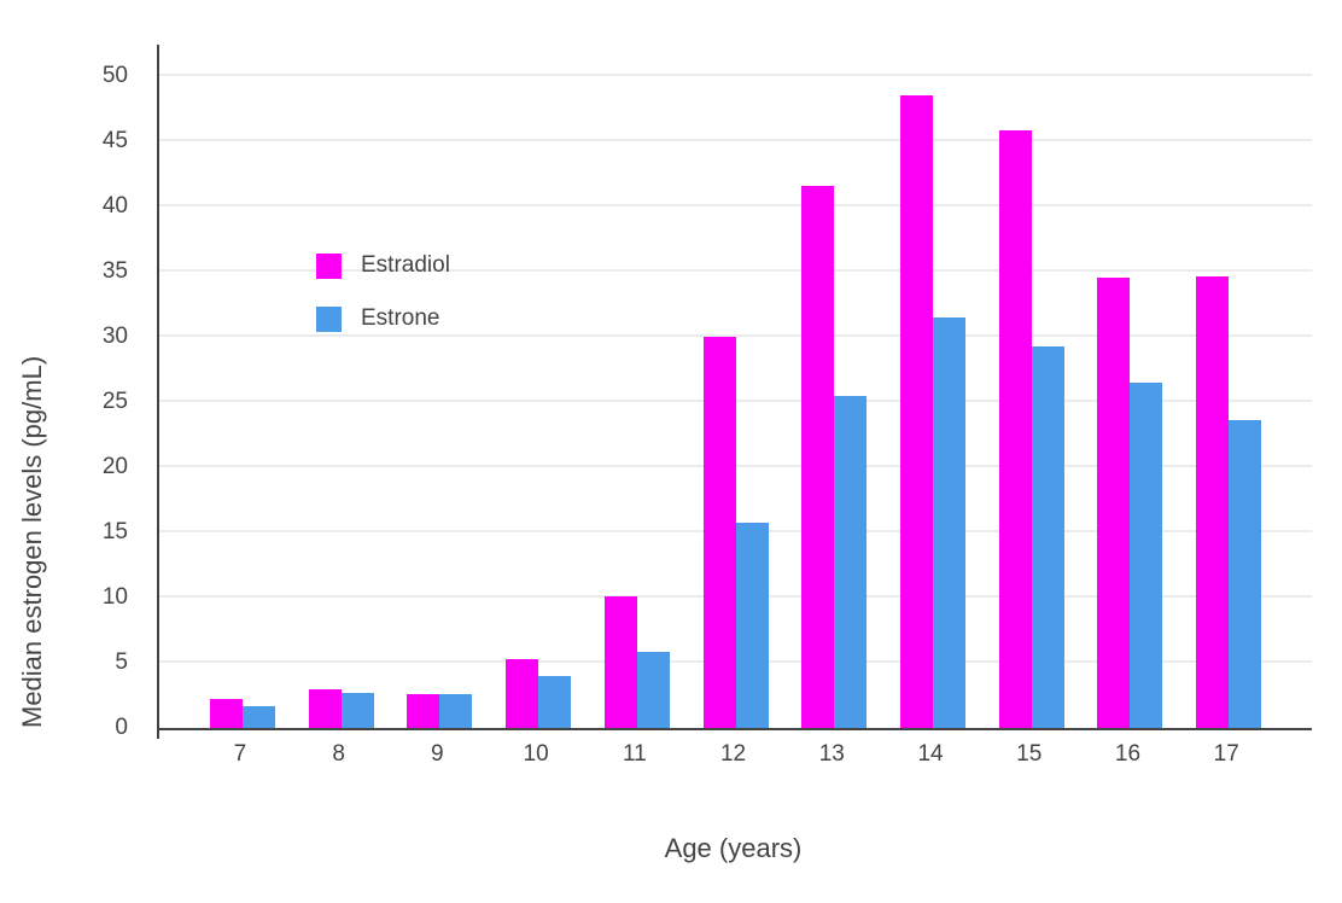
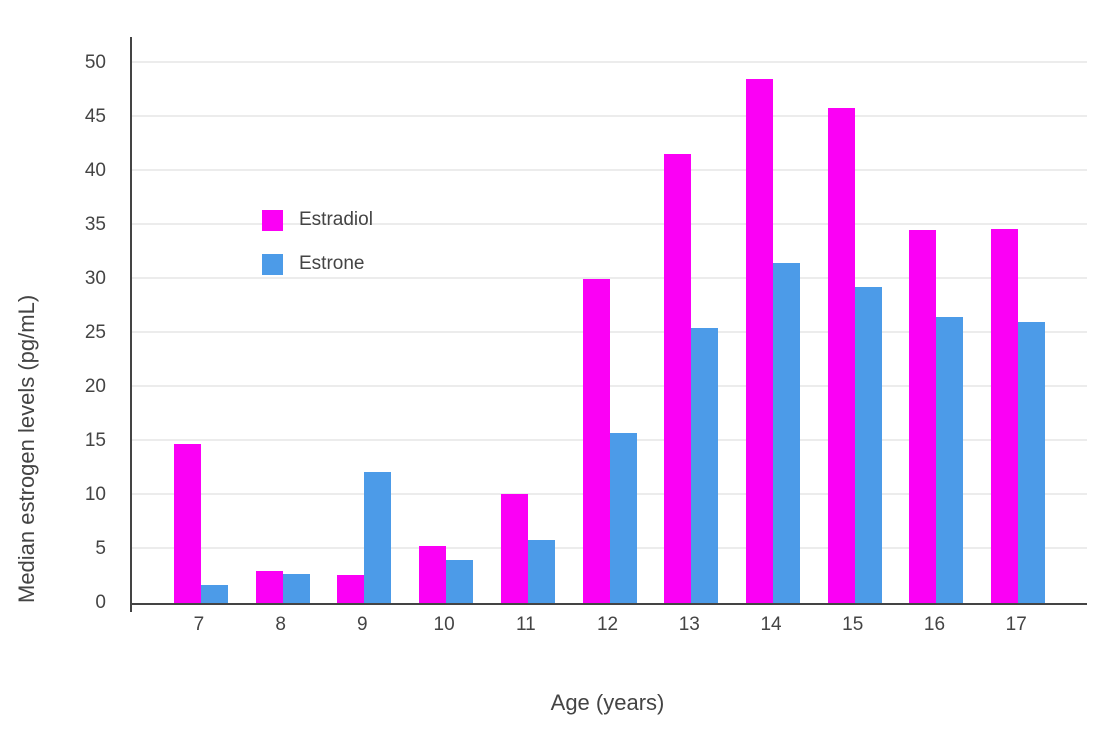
Estradiol/7: 2.2 -> 14.7
Estrone/9: 2.6 -> 12.1
Estrone/17: 23.6 -> 26.0
